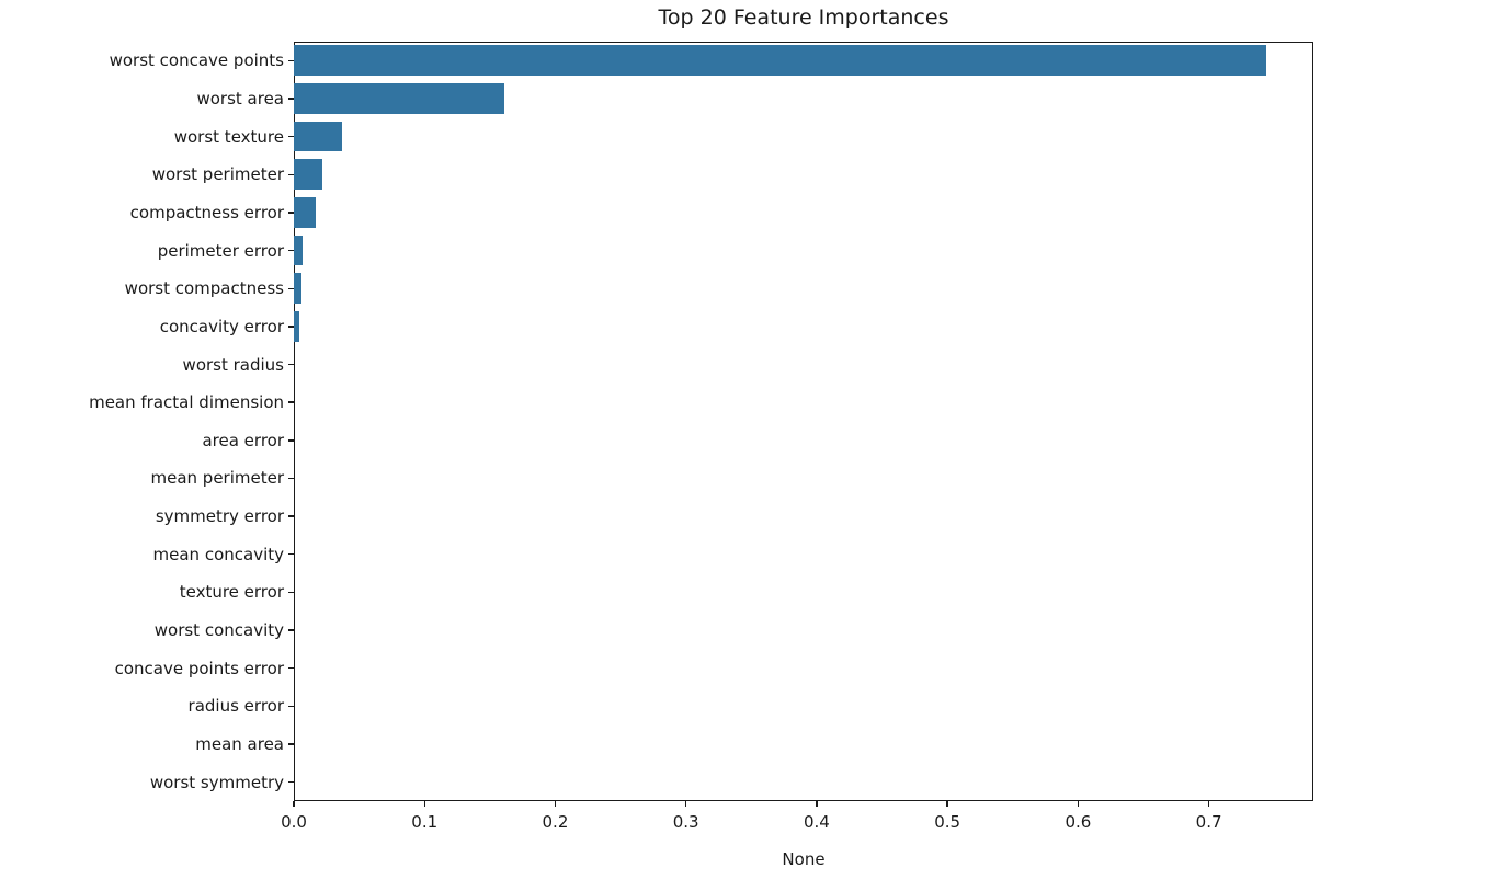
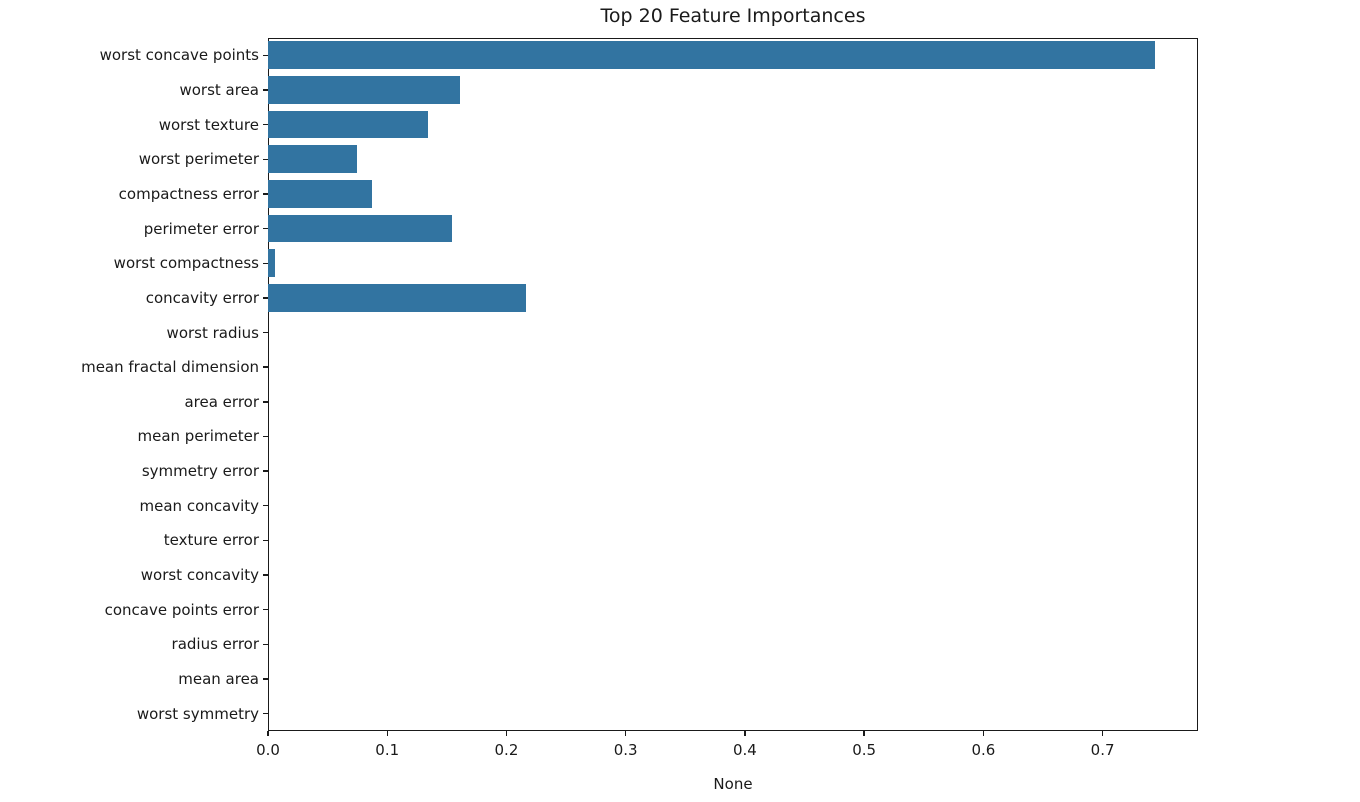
worst texture: 0.037 -> 0.134
worst perimeter: 0.022 -> 0.075
compactness error: 0.017 -> 0.087
perimeter error: 0.007 -> 0.154
concavity error: 0.004 -> 0.216
